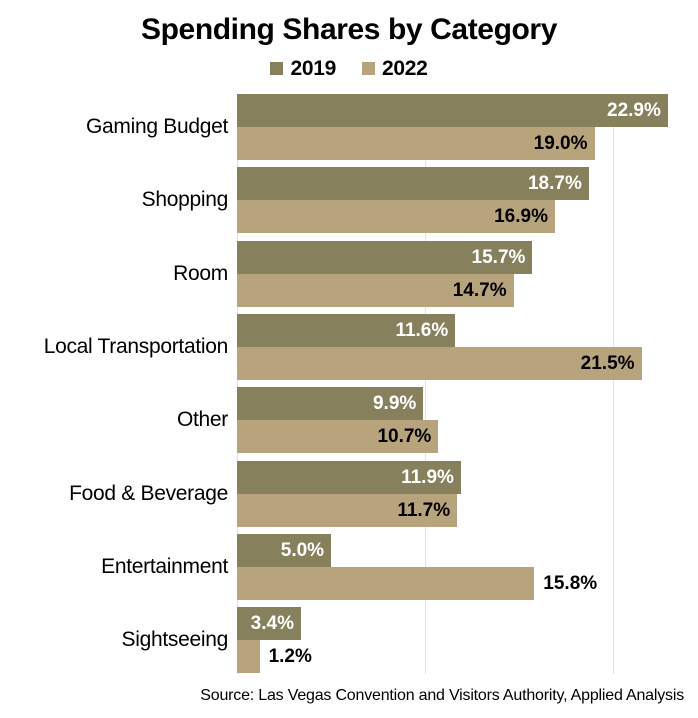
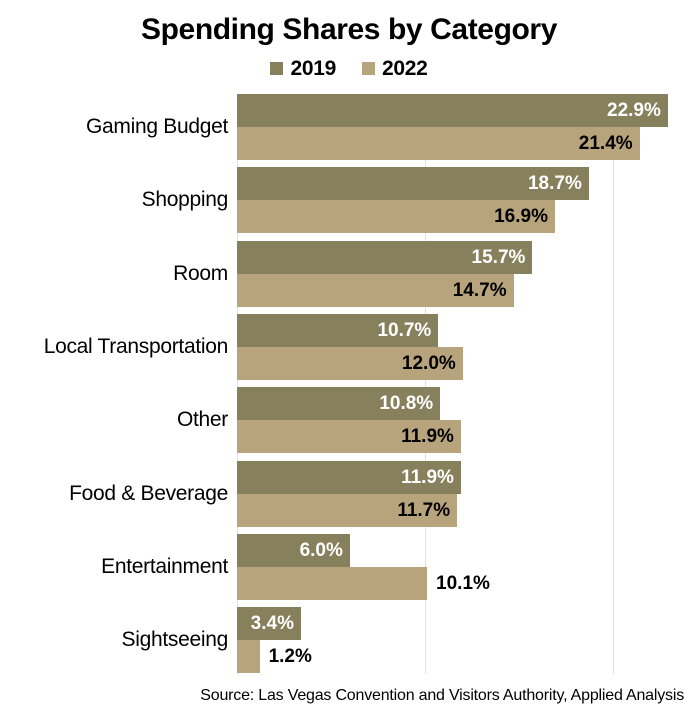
2022/Gaming Budget: 19.0% -> 21.4%
2019/Local Transportation: 11.6% -> 10.7%
2022/Local Transportation: 21.5% -> 12.0%
2019/Other: 9.9% -> 10.8%
2022/Other: 10.7% -> 11.9%
2019/Entertainment: 5.0% -> 6.0%
2022/Entertainment: 15.8% -> 10.1%
